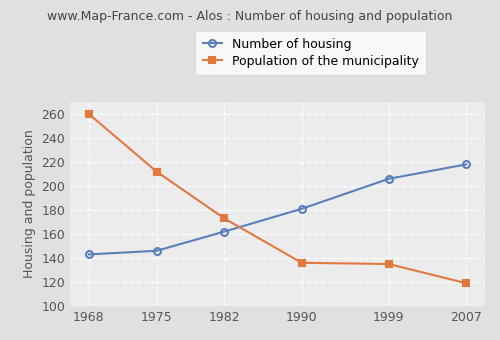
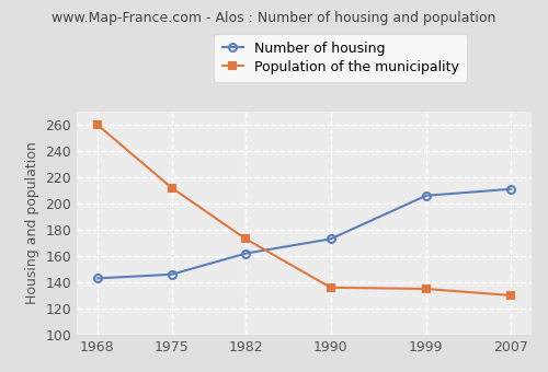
Number of housing/1990: 181 -> 173
Number of housing/2007: 218 -> 211
Population of the municipality/2007: 119 -> 130
